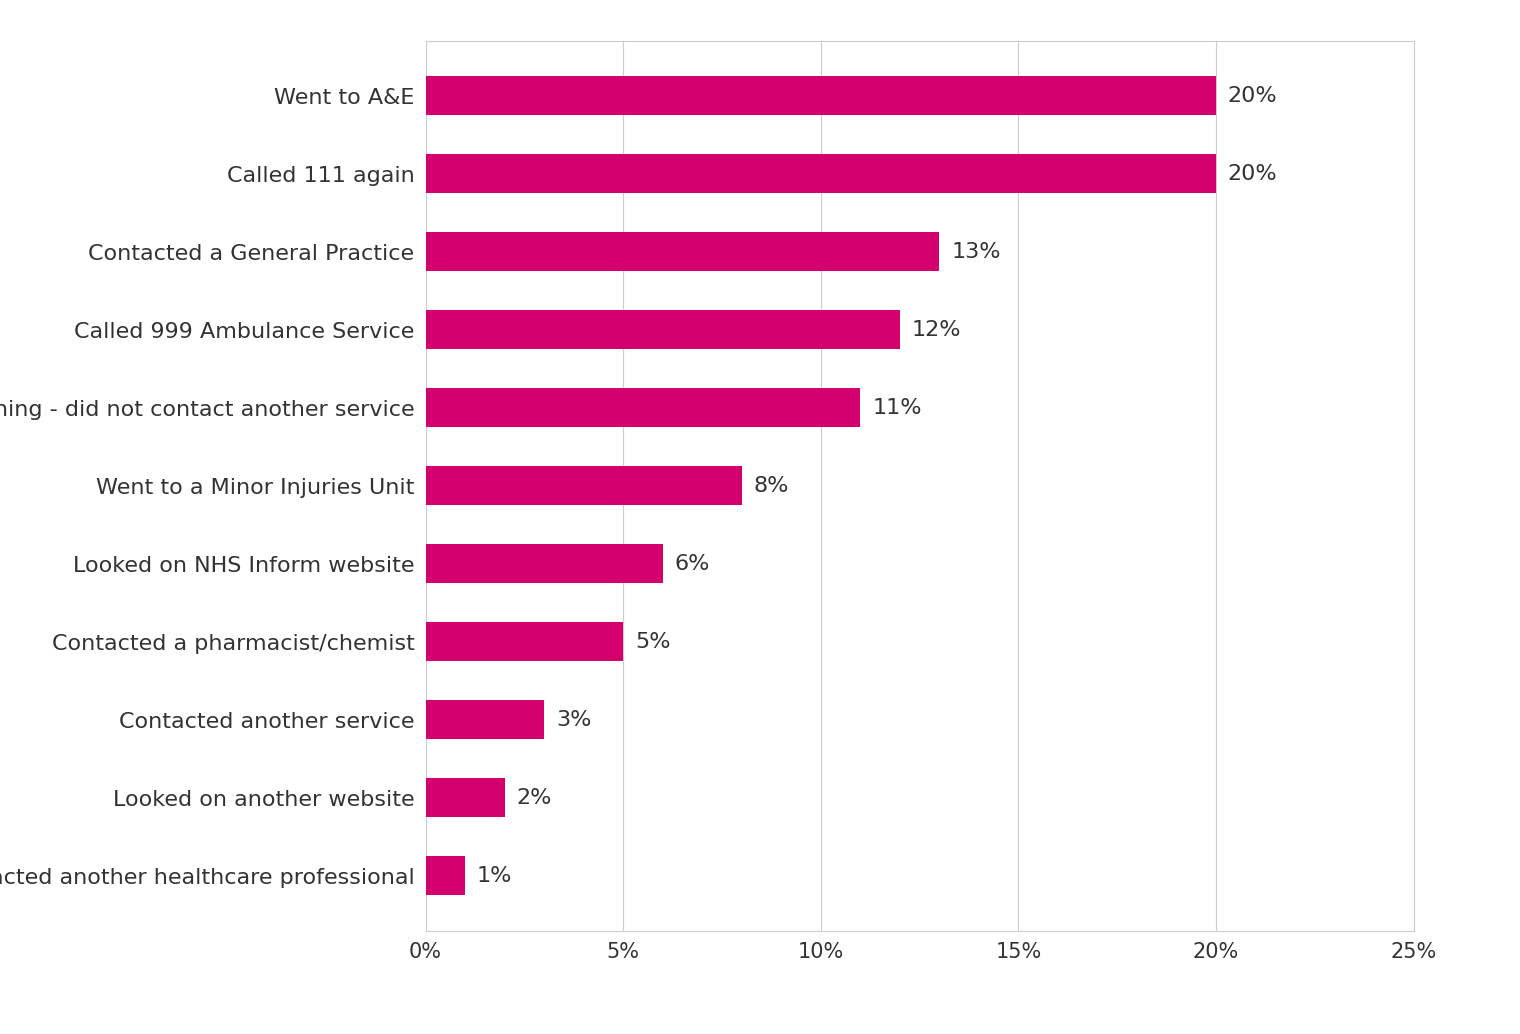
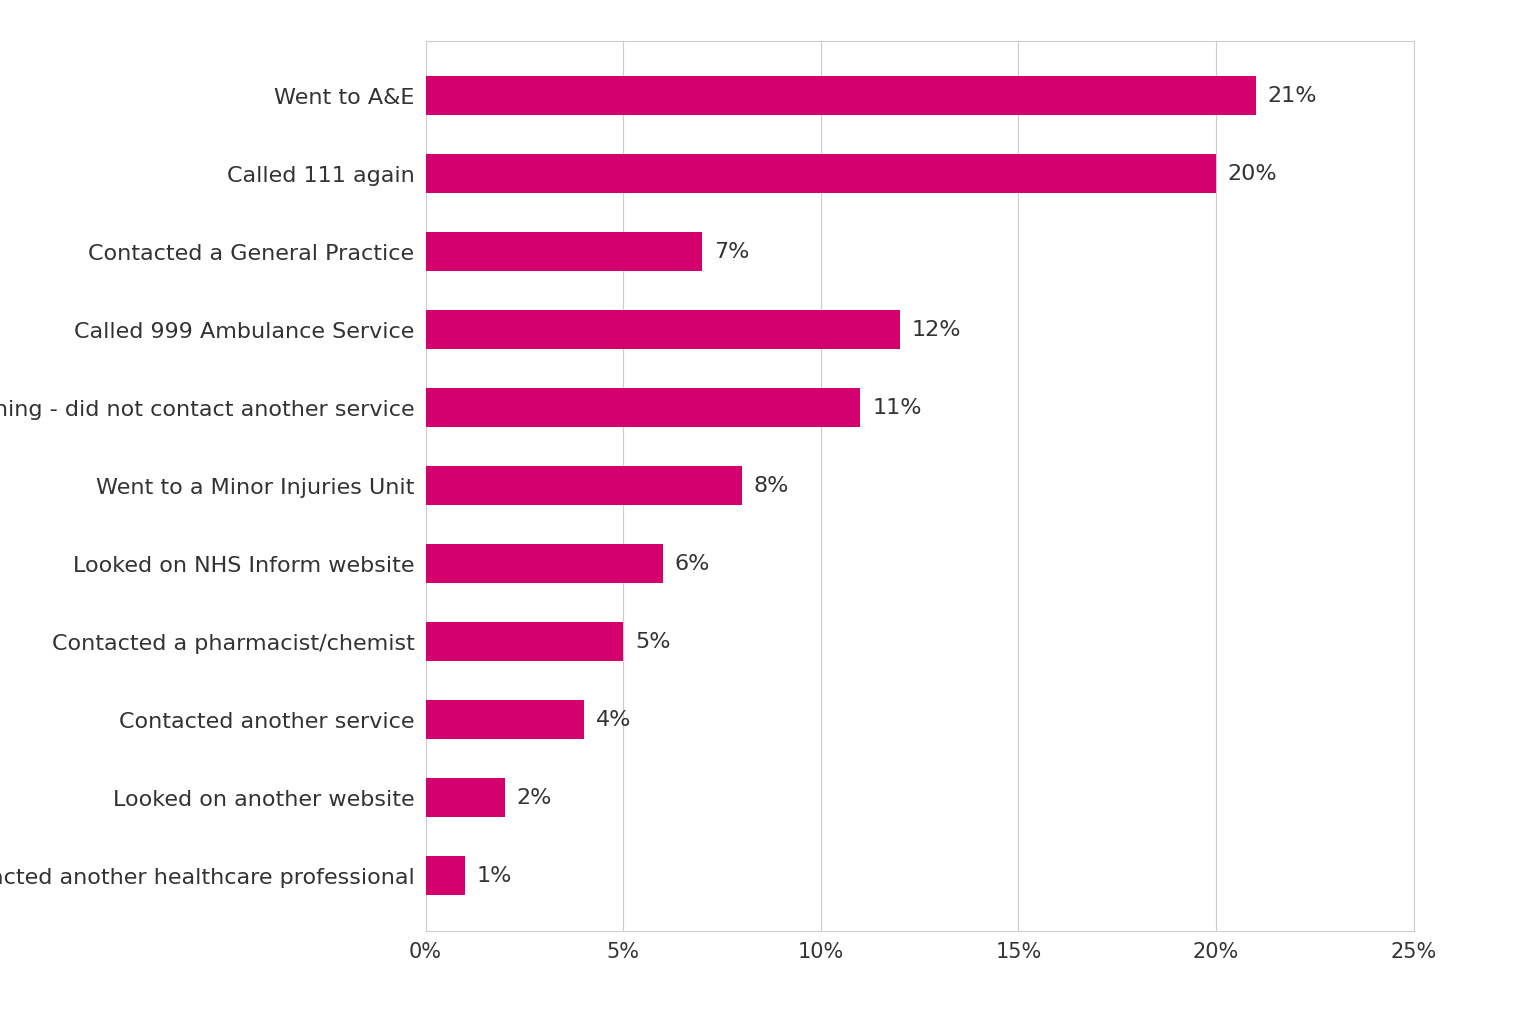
Went to A&E: 20% -> 21%
Contacted a General Practice: 13% -> 7%
Contacted another service: 3% -> 4%
